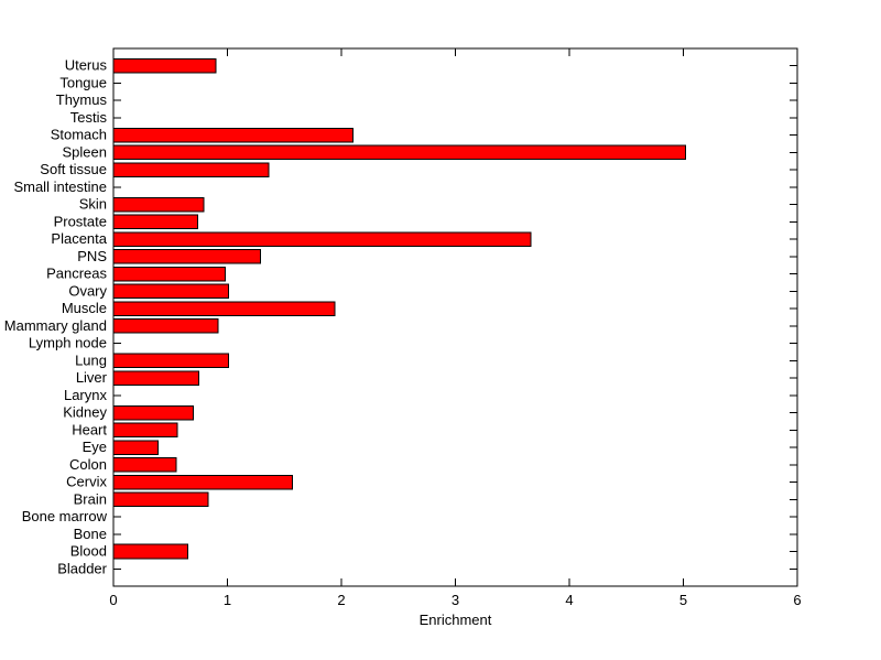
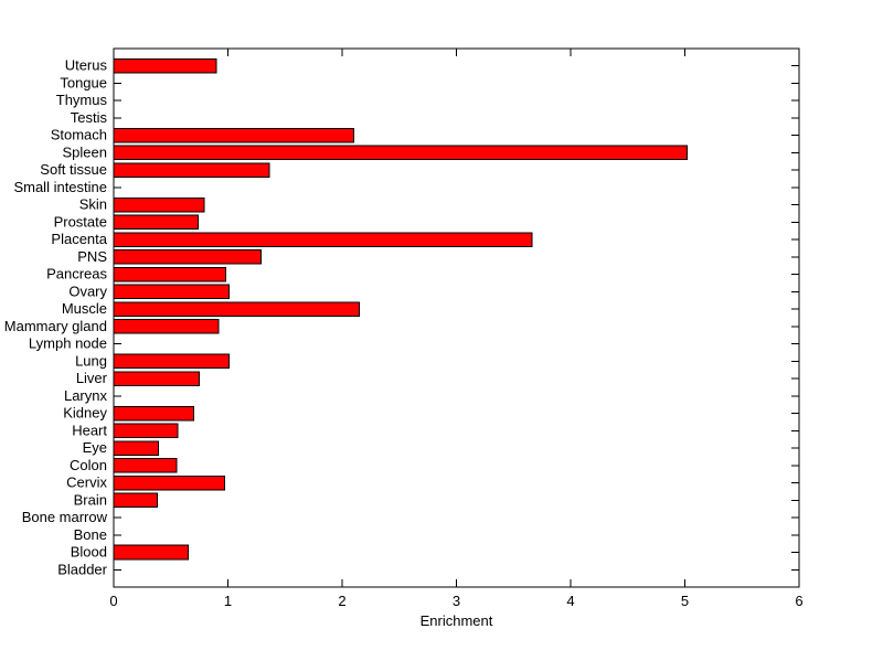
Muscle: 1.94 -> 2.15
Cervix: 1.57 -> 0.97
Brain: 0.83 -> 0.38
